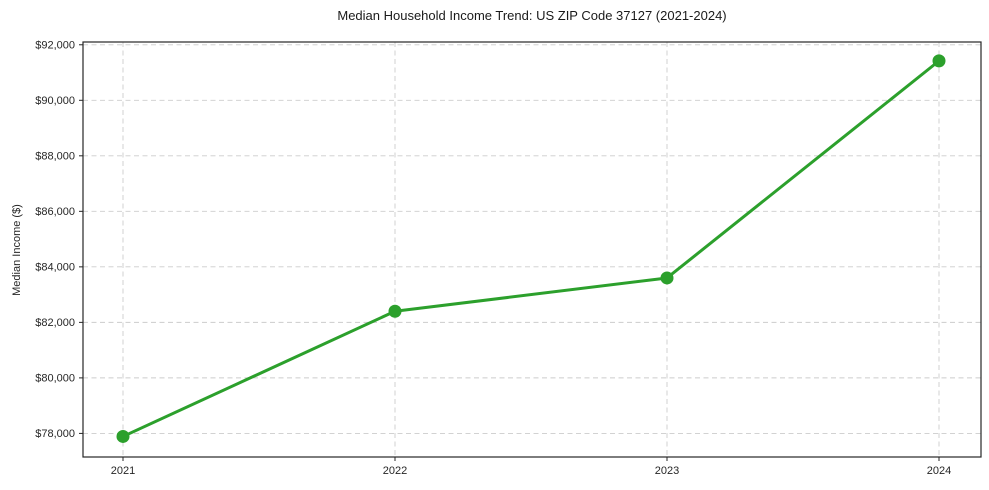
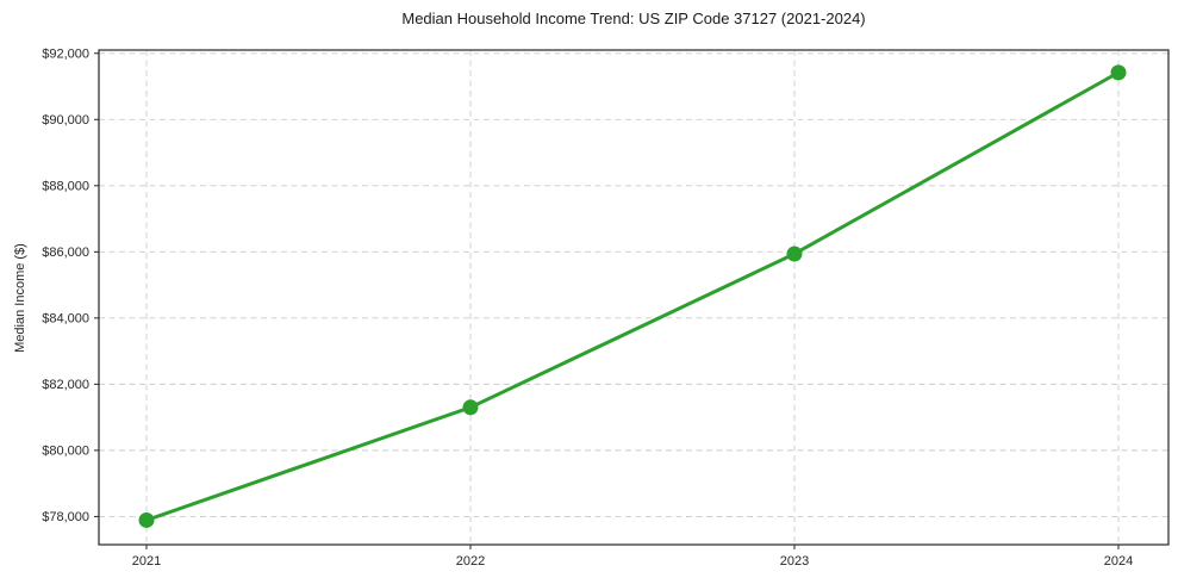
2022: $82400 -> $81300
2023: $83600 -> $85900
